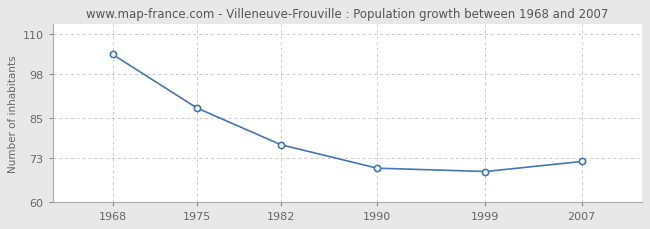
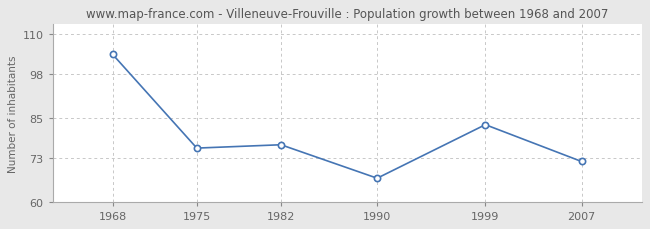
1975: 88 -> 76
1990: 70 -> 67
1999: 69 -> 83
